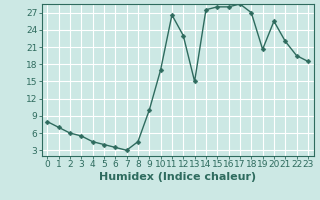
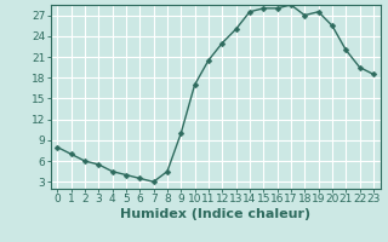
11: 26.6 -> 20.5
13: 15.0 -> 25.0
19: 20.6 -> 27.5
